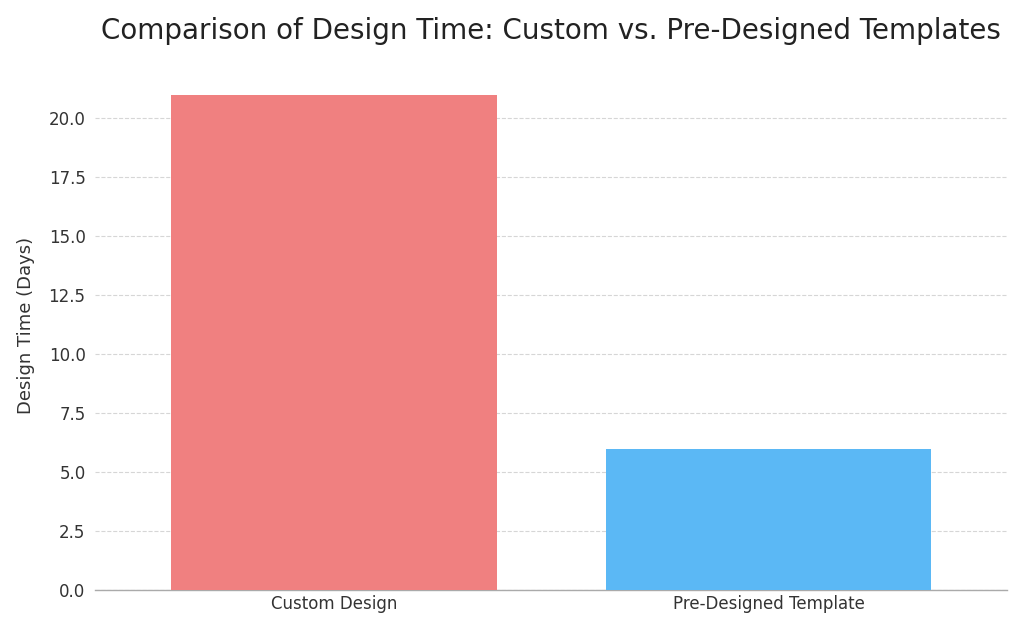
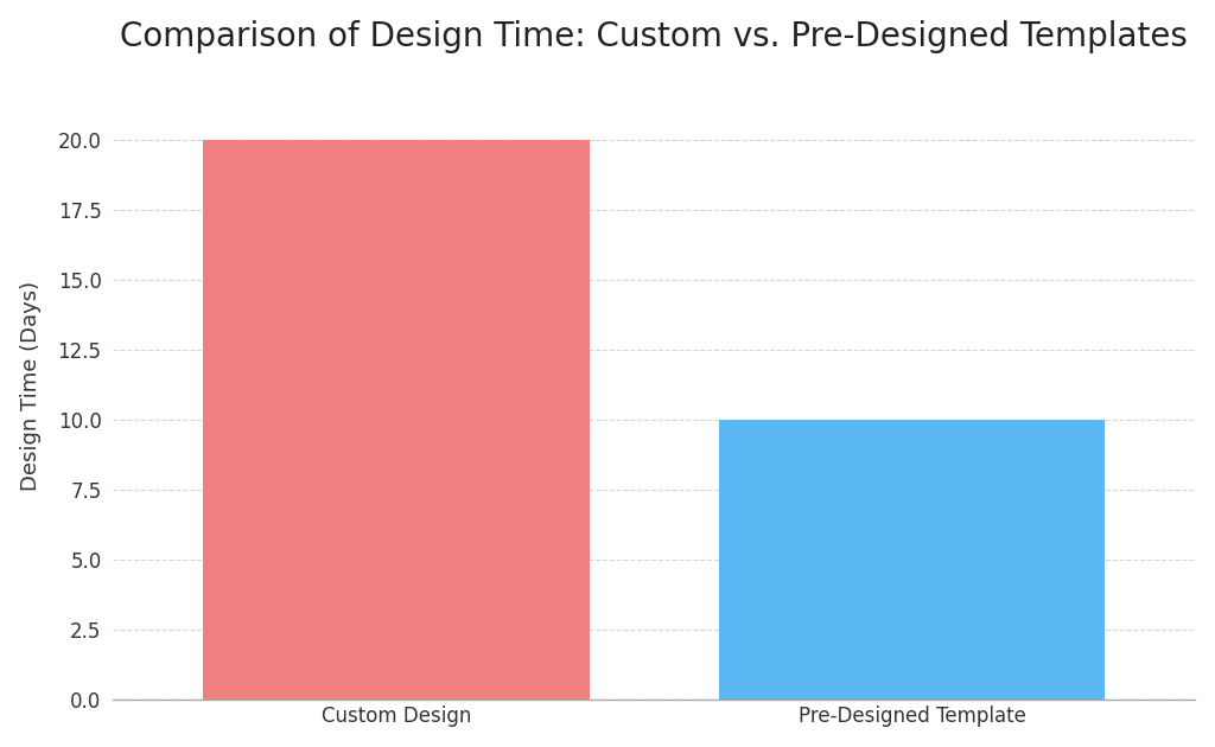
Custom Design: 21 -> 20
Pre-Designed Template: 6 -> 10
